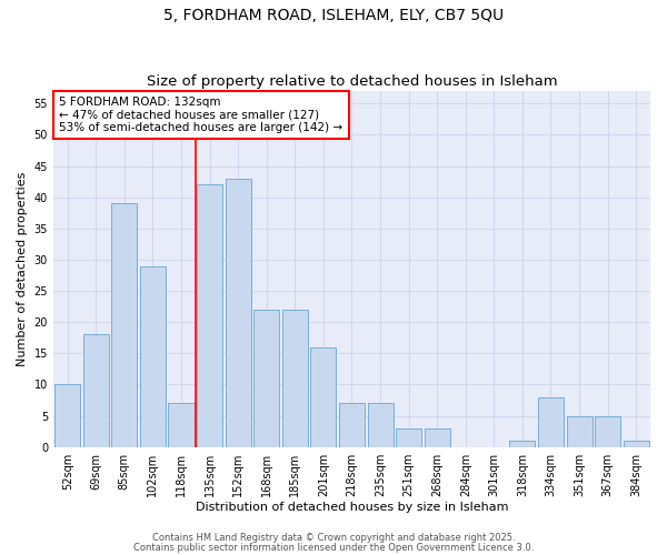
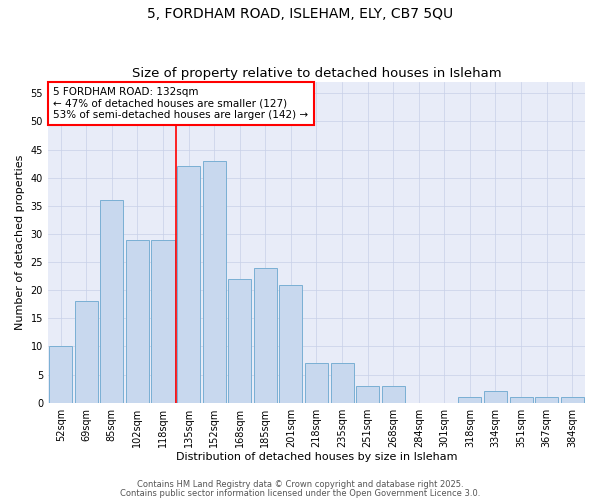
85sqm: 39 -> 36
118sqm: 7 -> 29
185sqm: 22 -> 24
201sqm: 16 -> 21
334sqm: 8 -> 2
351sqm: 5 -> 1
367sqm: 5 -> 1
